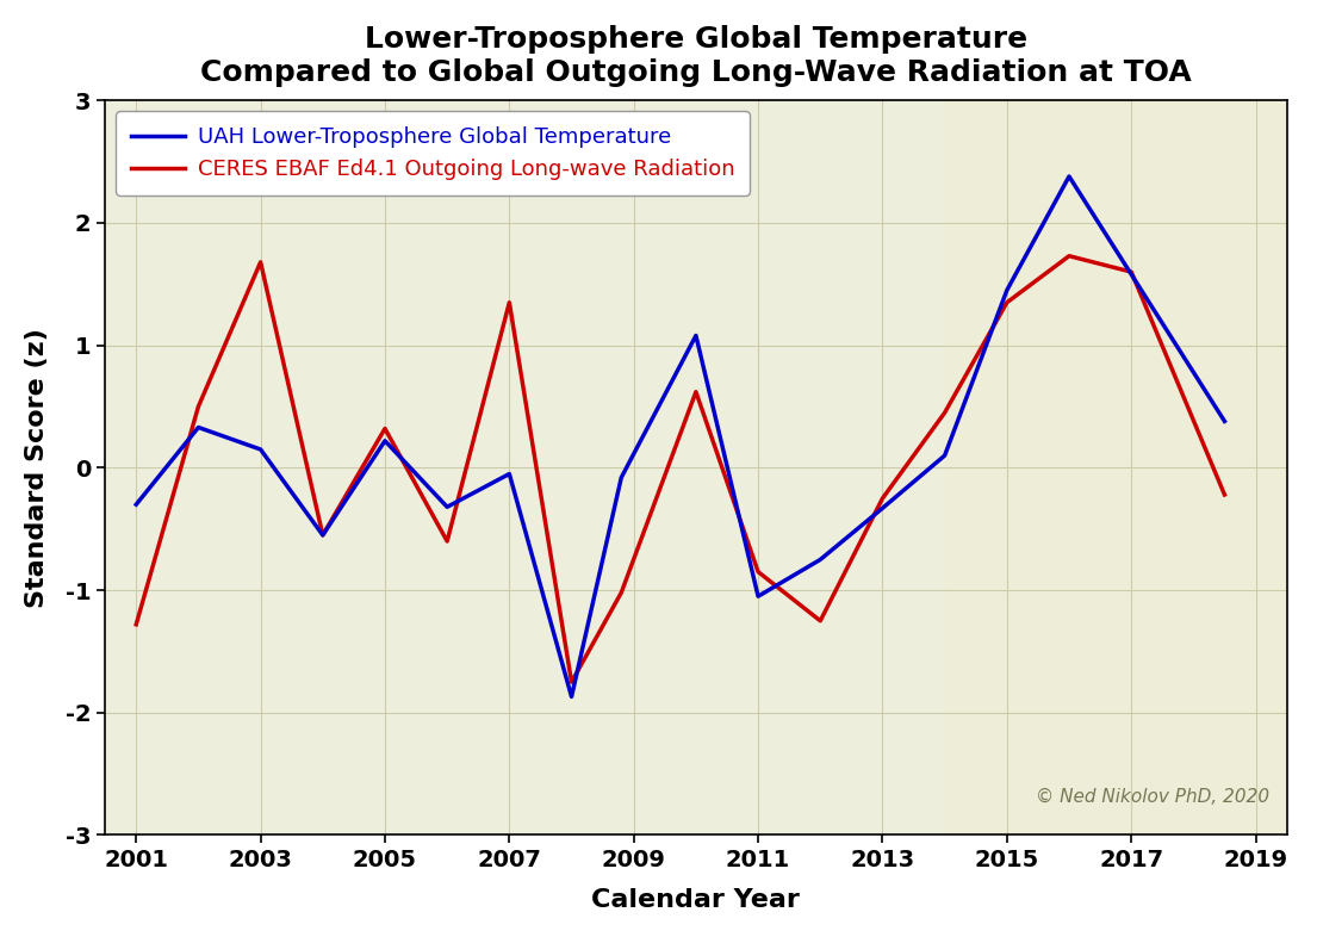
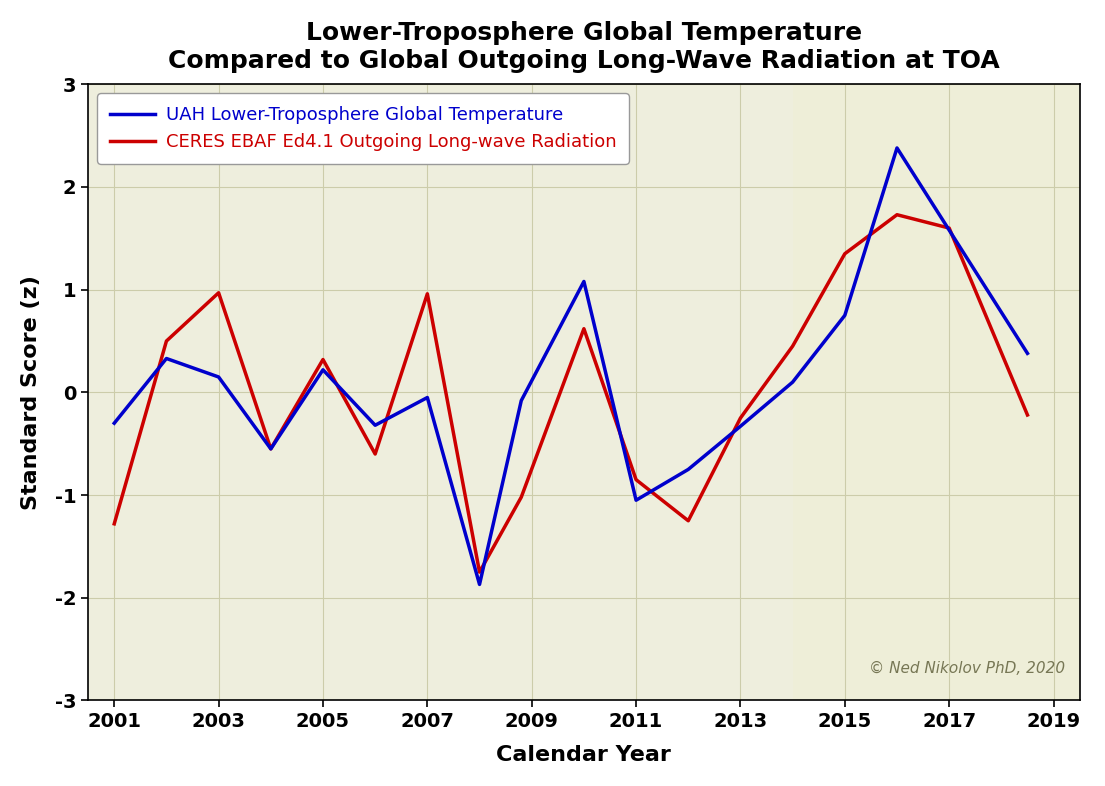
CERES EBAF Ed4.1 Outgoing Long-wave Radiation/2003: 1.68 -> 0.97
CERES EBAF Ed4.1 Outgoing Long-wave Radiation/2007: 1.35 -> 0.96
UAH Lower-Troposphere Global Temperature/2015: 1.45 -> 0.75
